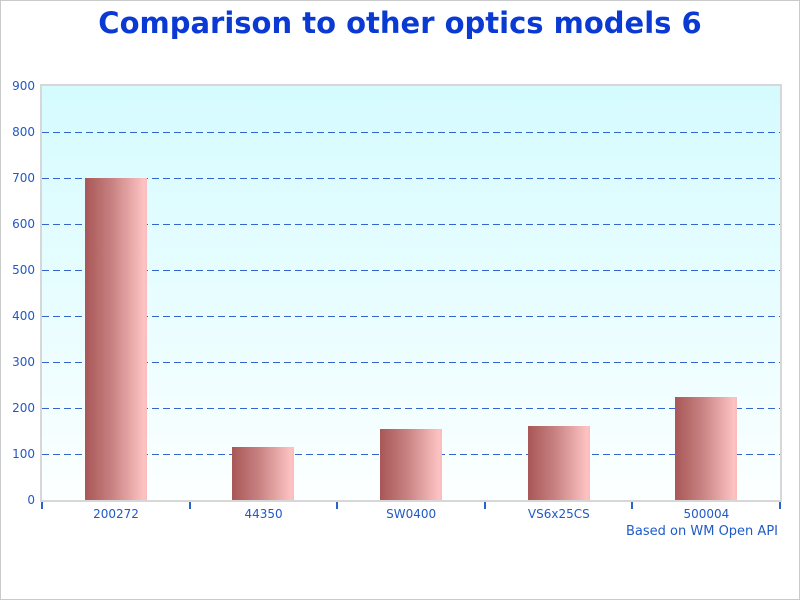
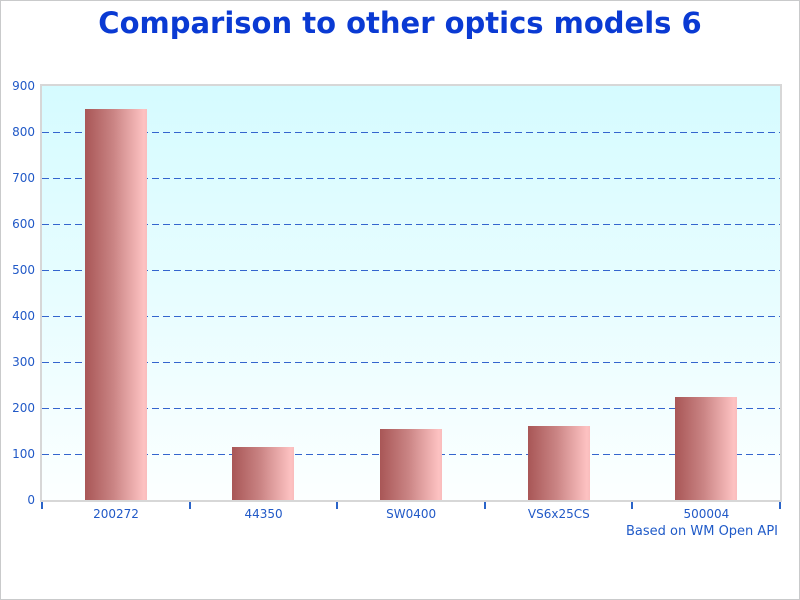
200272: 700 -> 850
